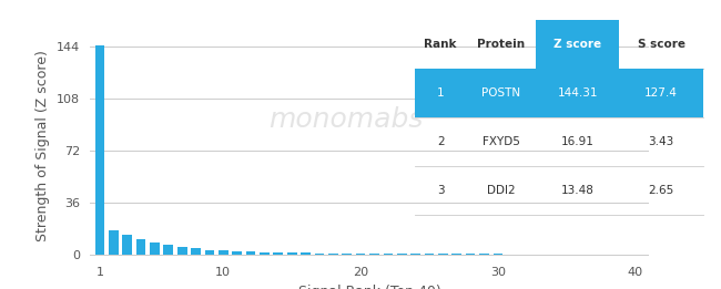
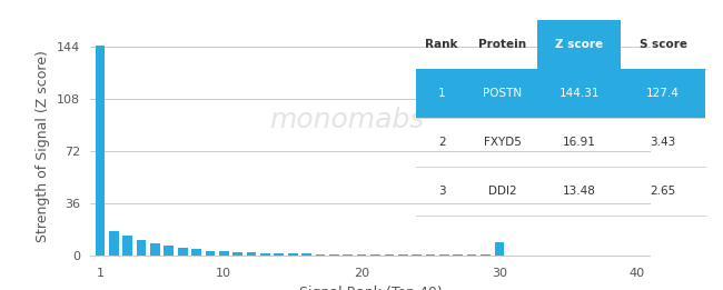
30: 0 -> 9
